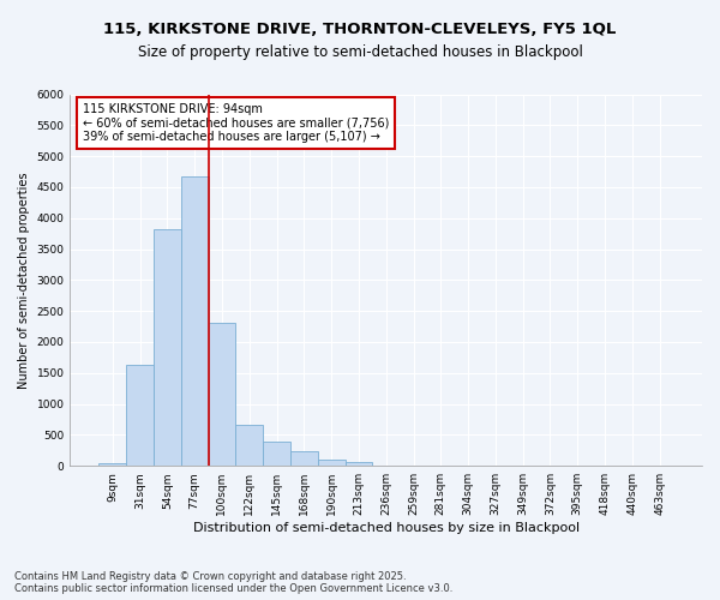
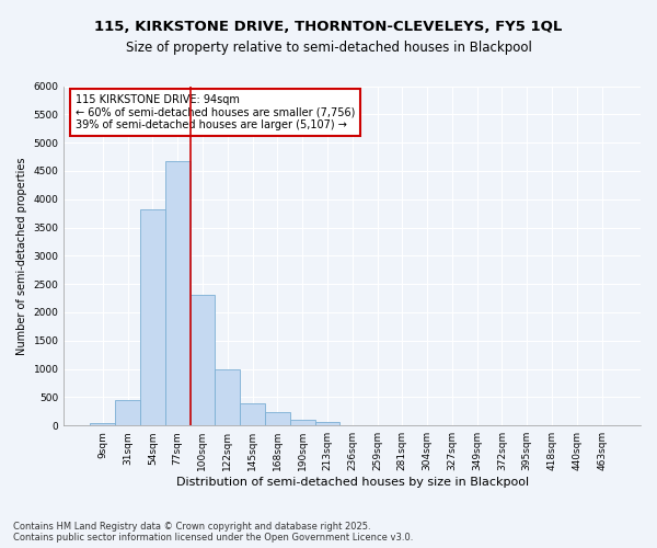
31sqm: 1640 -> 450
122sqm: 660 -> 1000
